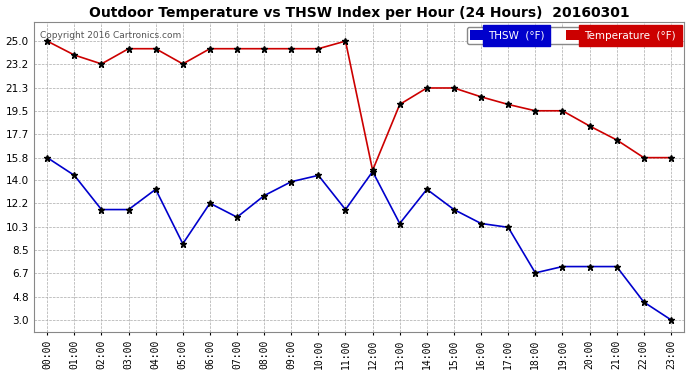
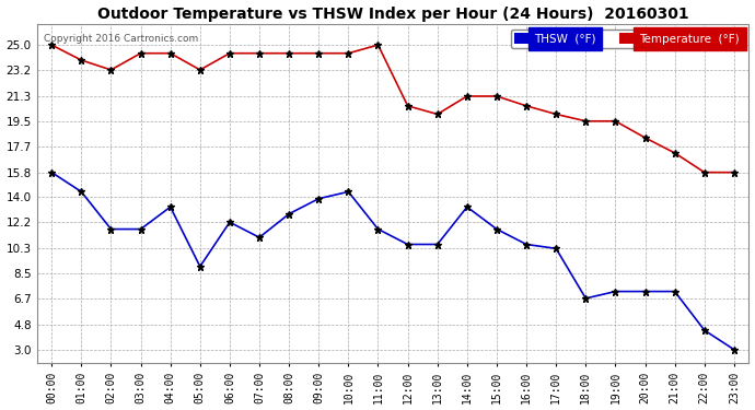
Temperature (°F)/12:00: 14.8 -> 20.6
THSW (°F)/12:00: 14.7 -> 10.6
